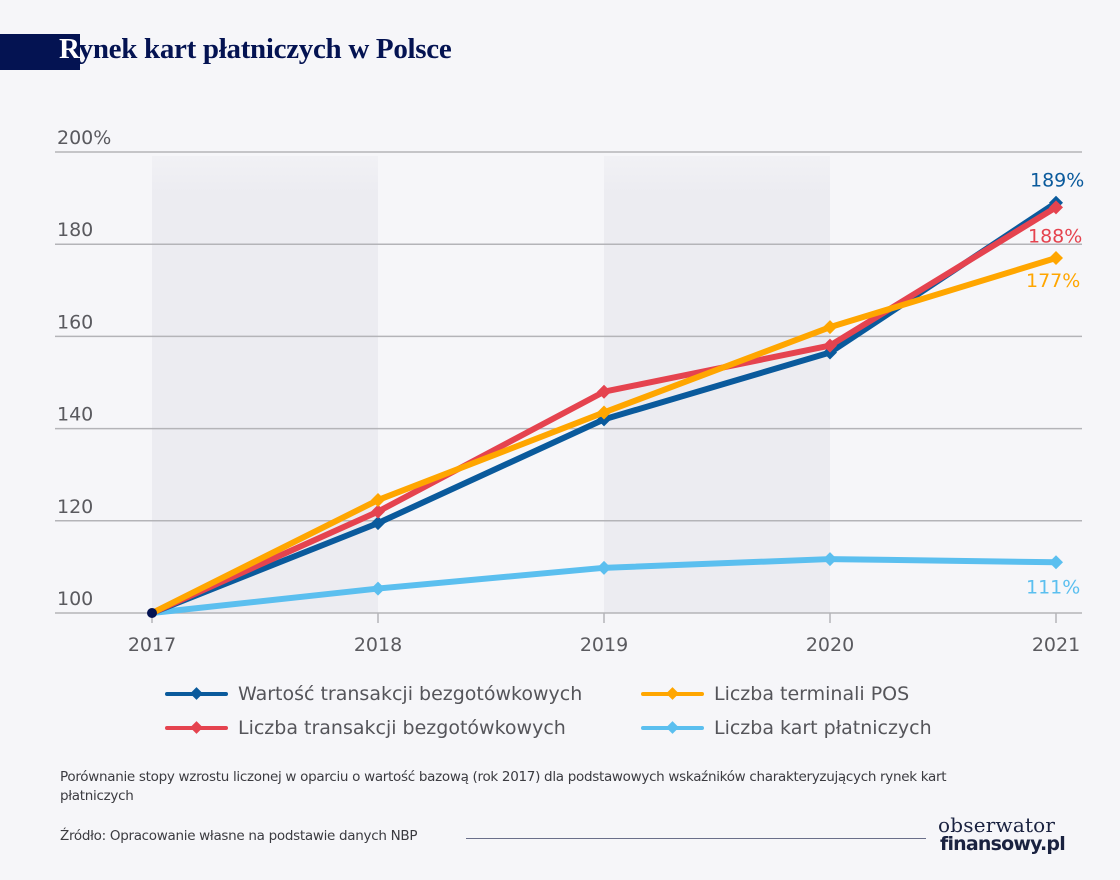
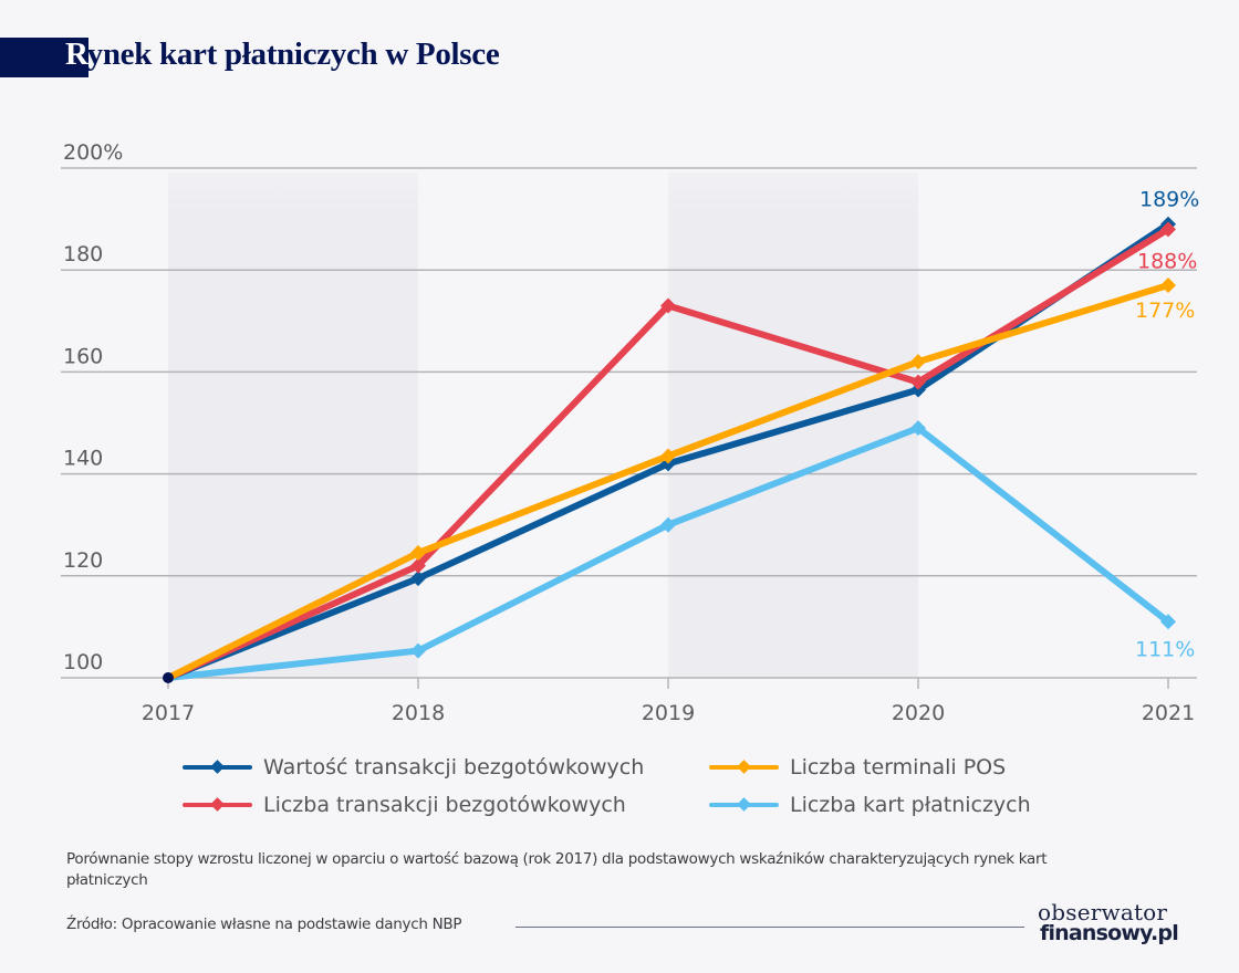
Liczba transakcji bezgotówkowych/2019: 148% -> 173%
Liczba kart płatniczych/2019: 110% -> 130%
Liczba kart płatniczych/2020: 112% -> 149%
